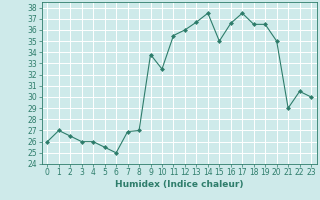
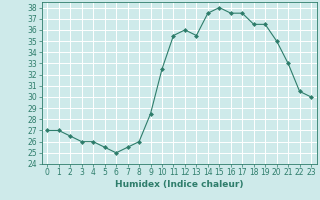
0: 26.0 -> 27.0
7: 26.9 -> 25.5
8: 27.0 -> 26.0
9: 33.8 -> 28.5
13: 36.7 -> 35.5
15: 35.0 -> 38.0
16: 36.6 -> 37.5
21: 29.0 -> 33.0
